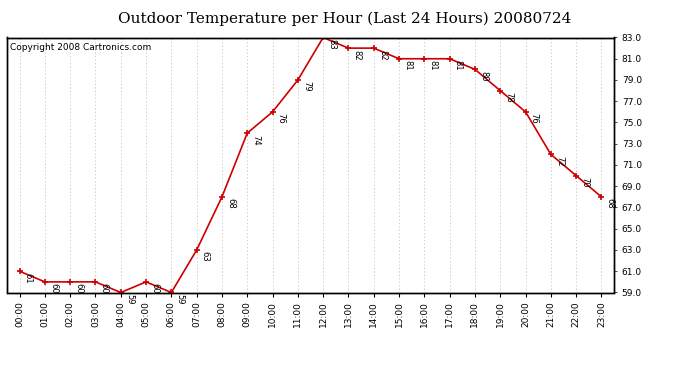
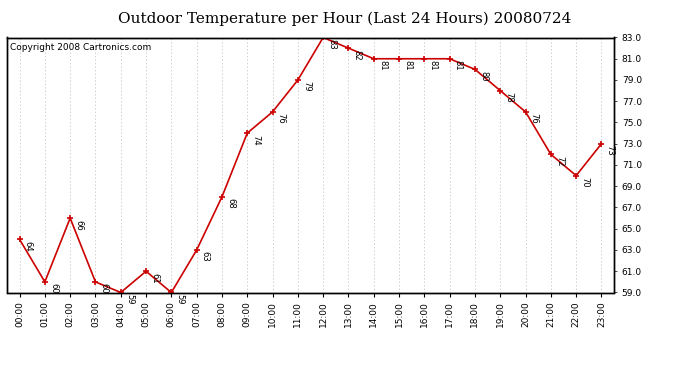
00:00: 61 -> 64
02:00: 60 -> 66
05:00: 60 -> 61
14:00: 82 -> 81
23:00: 68 -> 73
